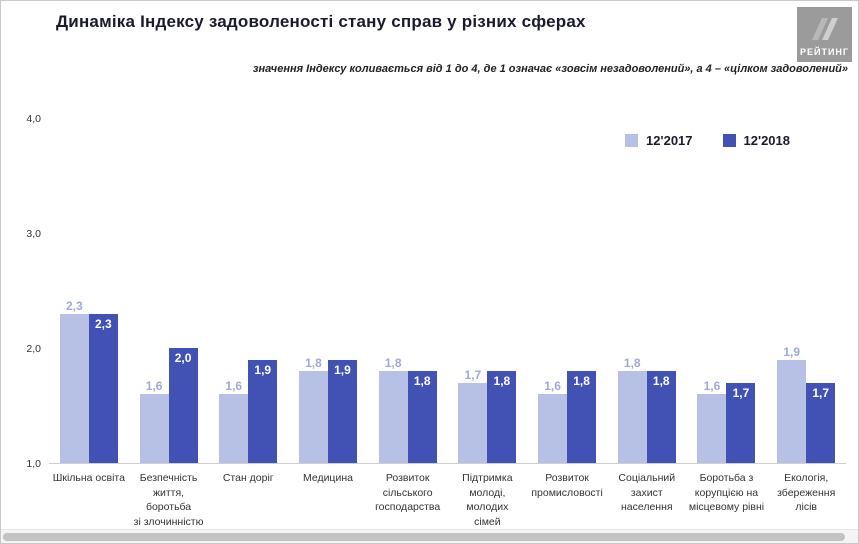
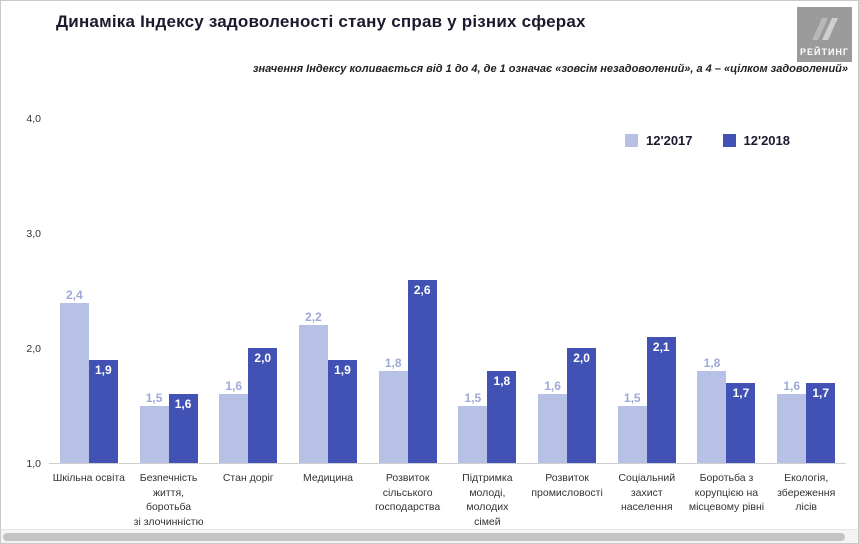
12'2017/Шкільна освіта: 2,3 -> 2,4
12'2018/Шкільна освіта: 2,3 -> 1,9
12'2017/Безпечність життя, боротьба зі злочинністю: 1,6 -> 1,5
12'2018/Безпечність життя, боротьба зі злочинністю: 2,0 -> 1,6
12'2018/Стан доріг: 1,9 -> 2,0
12'2017/Медицина: 1,8 -> 2,2
12'2018/Розвиток сільського господарства: 1,8 -> 2,6
12'2017/Підтримка молоді, молодих сімей: 1,7 -> 1,5
12'2018/Розвиток промисловості: 1,8 -> 2,0
12'2017/Соціальний захист населення: 1,8 -> 1,5
12'2018/Соціальний захист населення: 1,8 -> 2,1
12'2017/Боротьба з корупцією на місцевому рівні: 1,6 -> 1,8
12'2017/Екологія, збереження лісів: 1,9 -> 1,6
